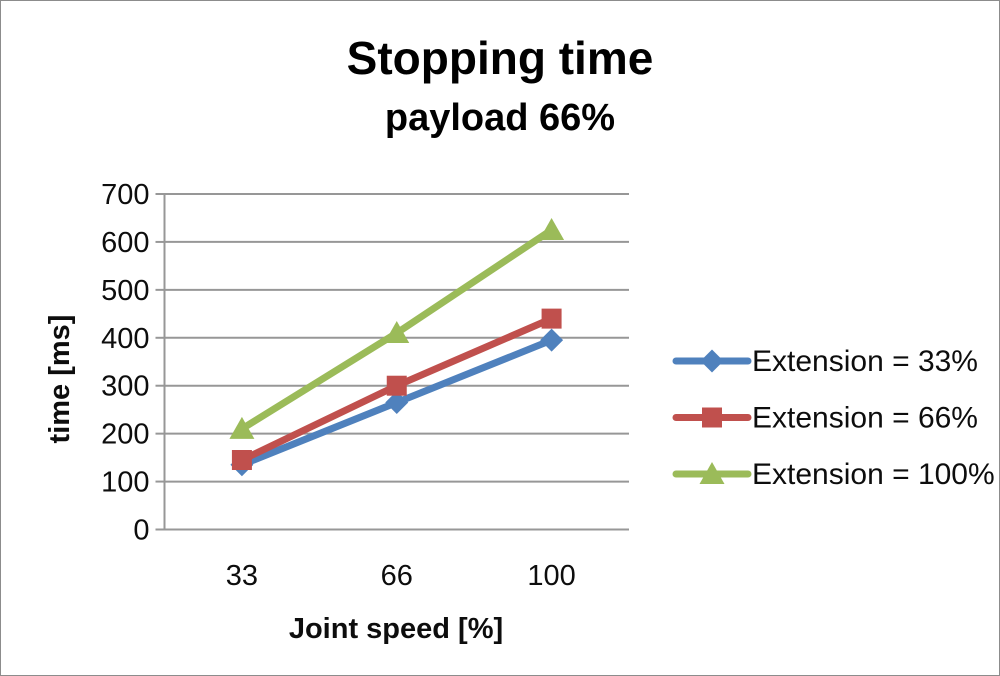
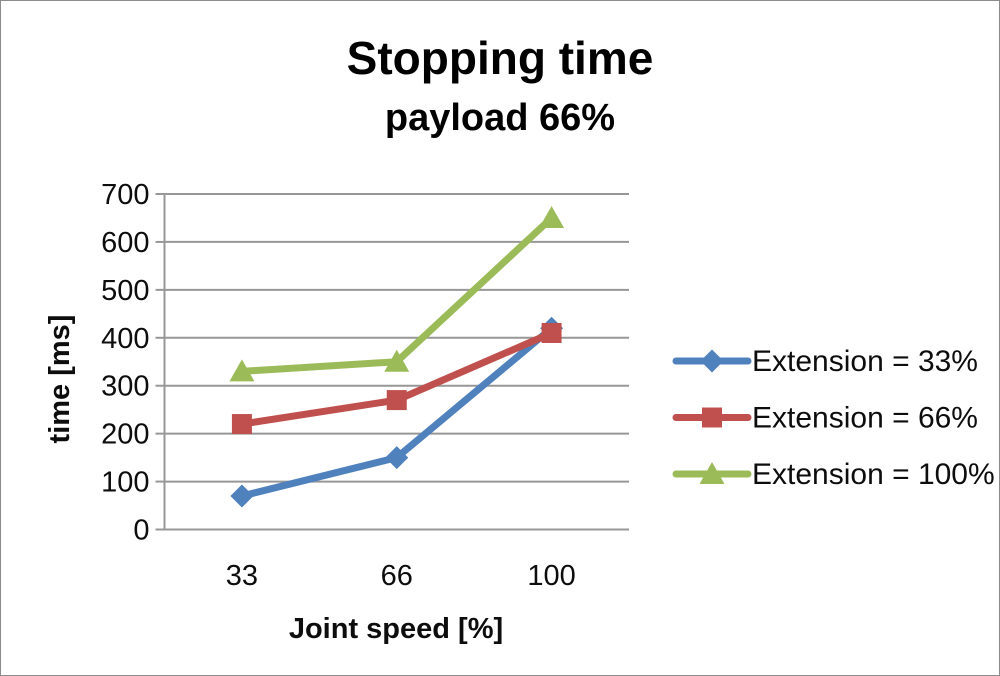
Extension = 33%/33: 140 -> 70
Extension = 66%/33: 140 -> 220
Extension = 100%/33: 210 -> 330
Extension = 33%/66: 260 -> 150
Extension = 66%/66: 300 -> 270
Extension = 100%/66: 410 -> 350
Extension = 33%/100: 400 -> 420
Extension = 66%/100: 440 -> 410
Extension = 100%/100: 620 -> 650
